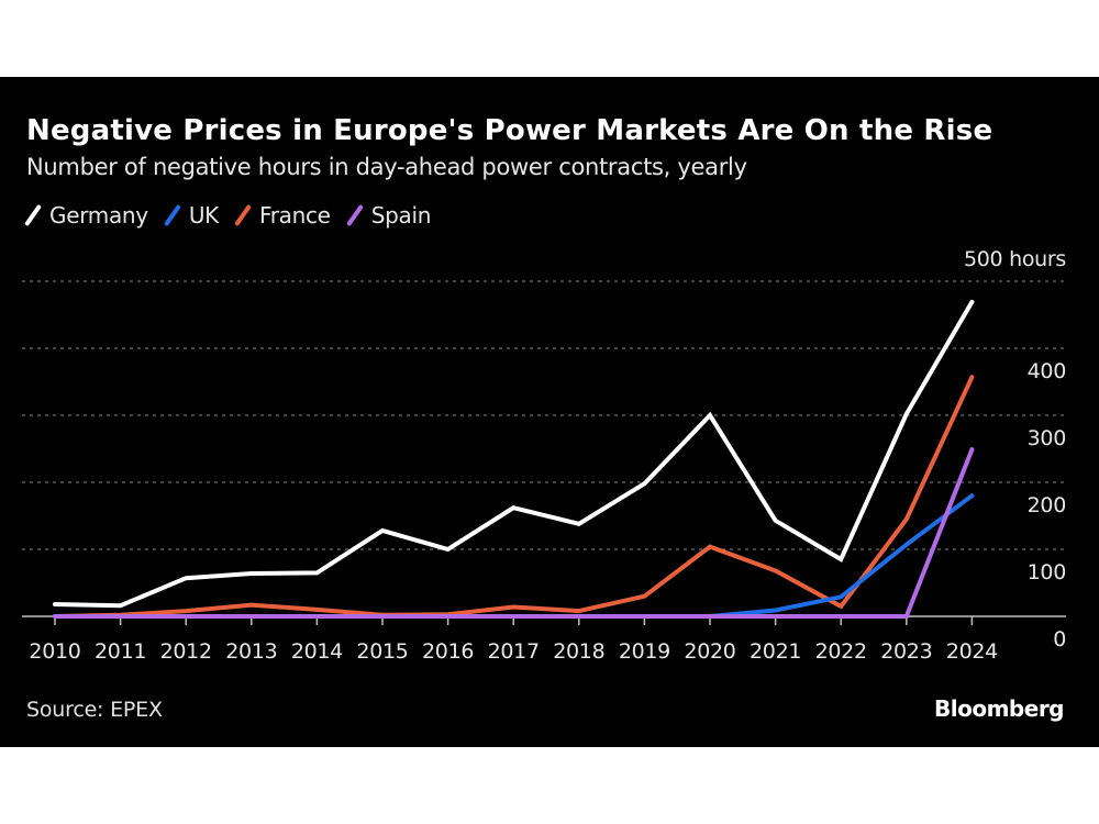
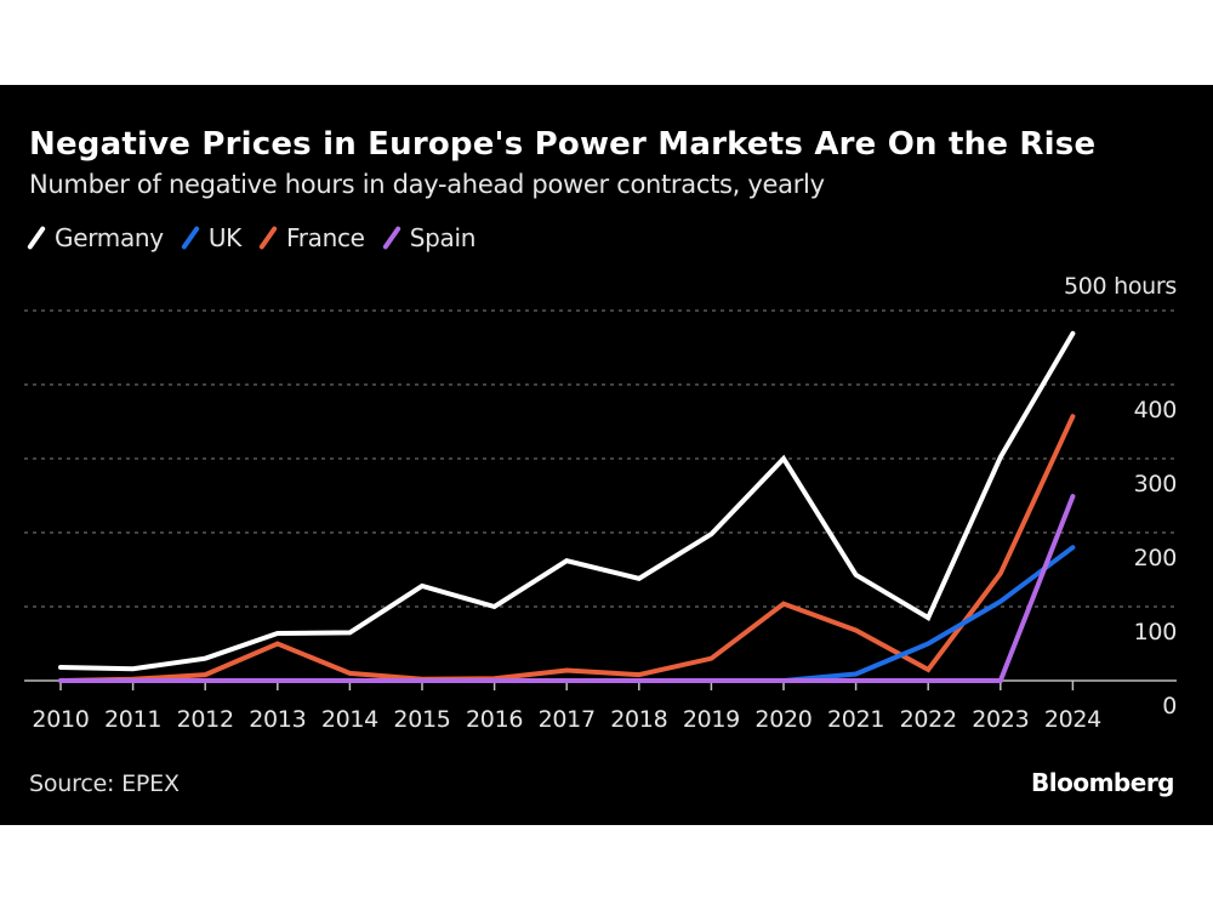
Germany/2012: 60 -> 30
France/2013: 20 -> 50
UK/2022: 30 -> 50
